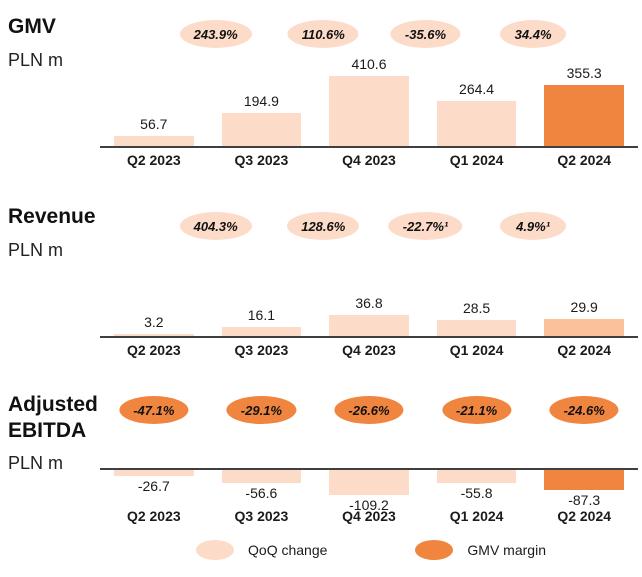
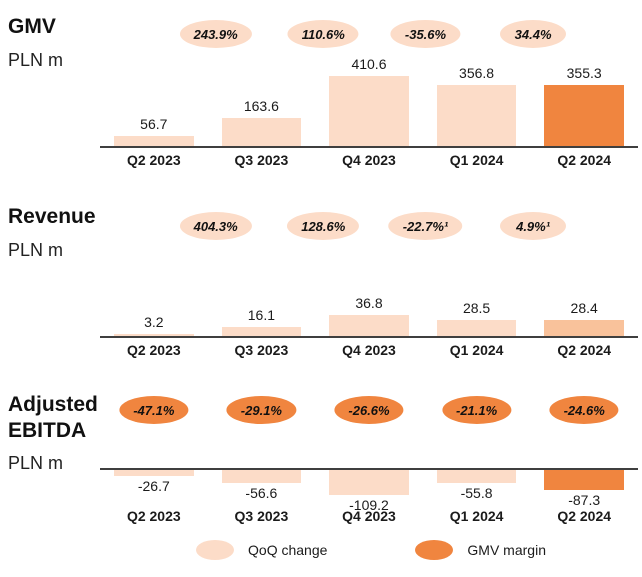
GMV/Q3 2023: 194.9 -> 163.6
GMV/Q1 2024: 264.4 -> 356.8
Revenue/Q2 2024: 29.9 -> 28.4
